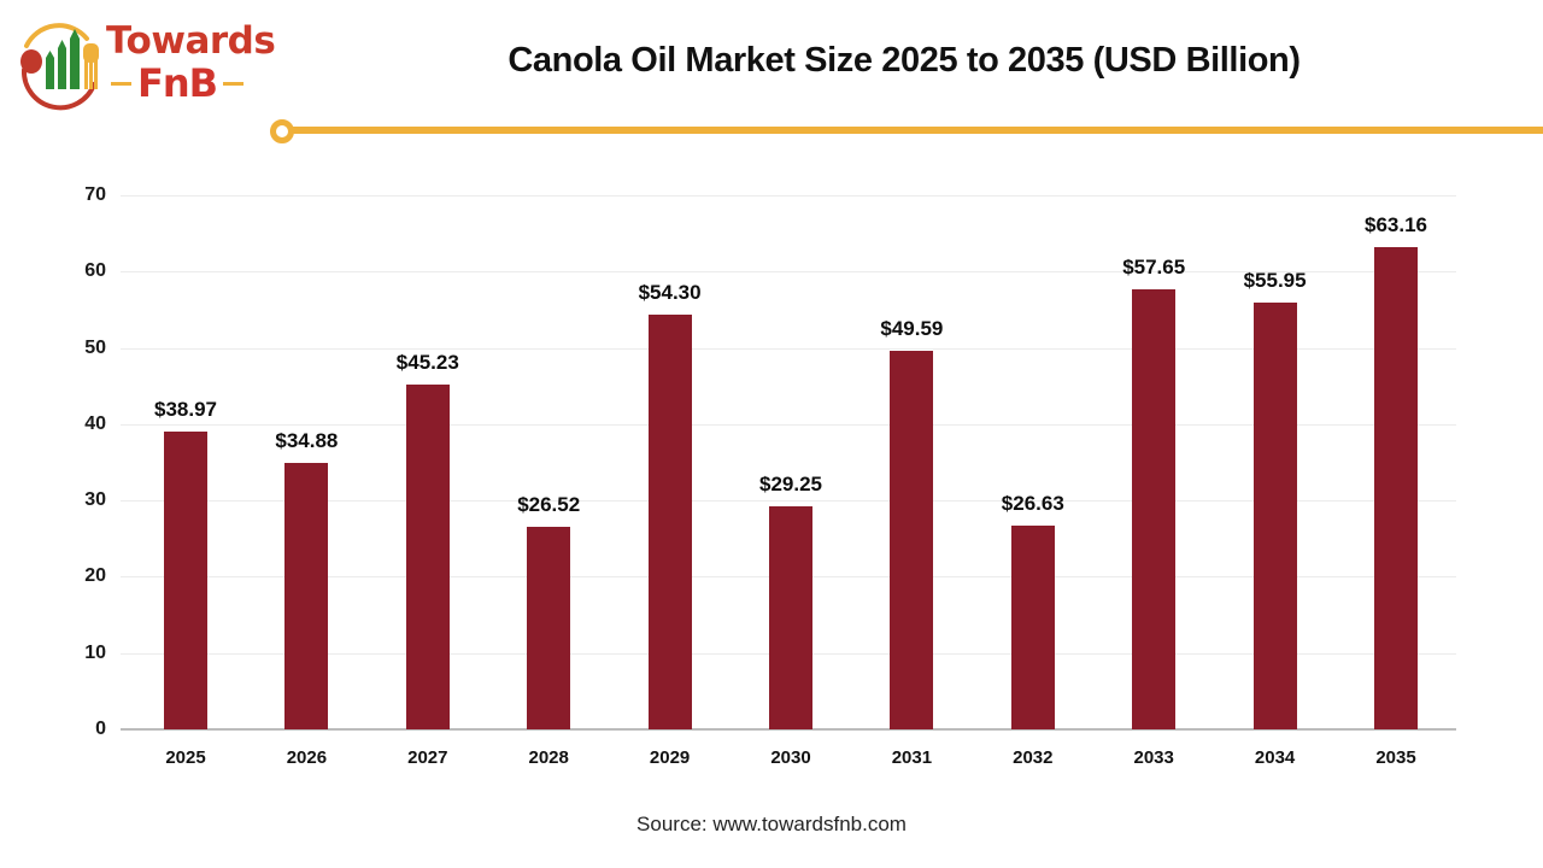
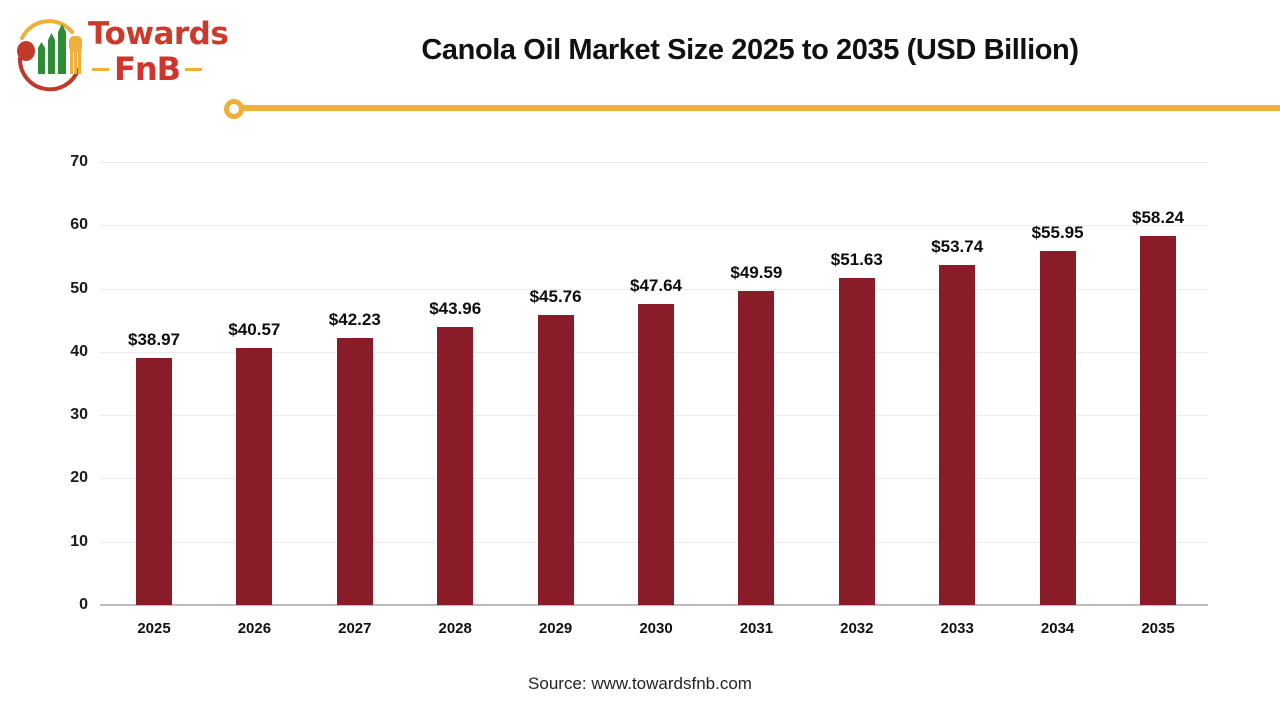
2026: $34.88 -> $40.57
2027: $45.23 -> $42.23
2028: $26.52 -> $43.96
2029: $54.30 -> $45.76
2030: $29.25 -> $47.64
2032: $26.63 -> $51.63
2033: $57.65 -> $53.74
2035: $63.16 -> $58.24
